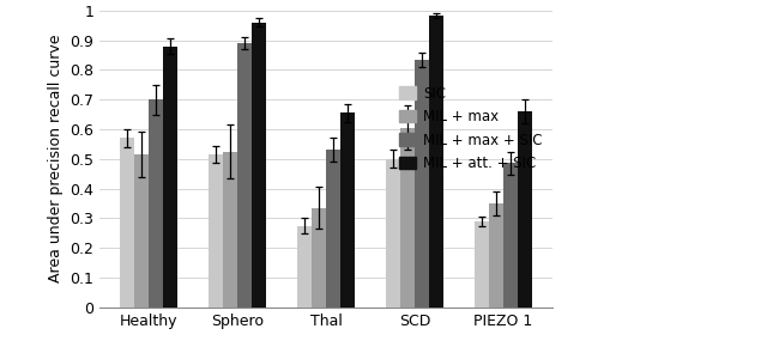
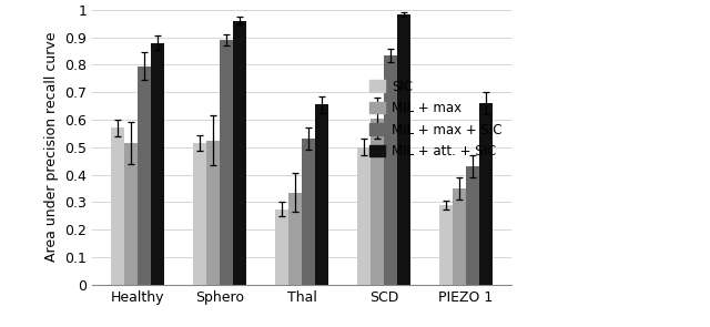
MIL + max + SIC/Healthy: 0.700 -> 0.795
MIL + max + SIC/PIEZO 1: 0.485 -> 0.430
